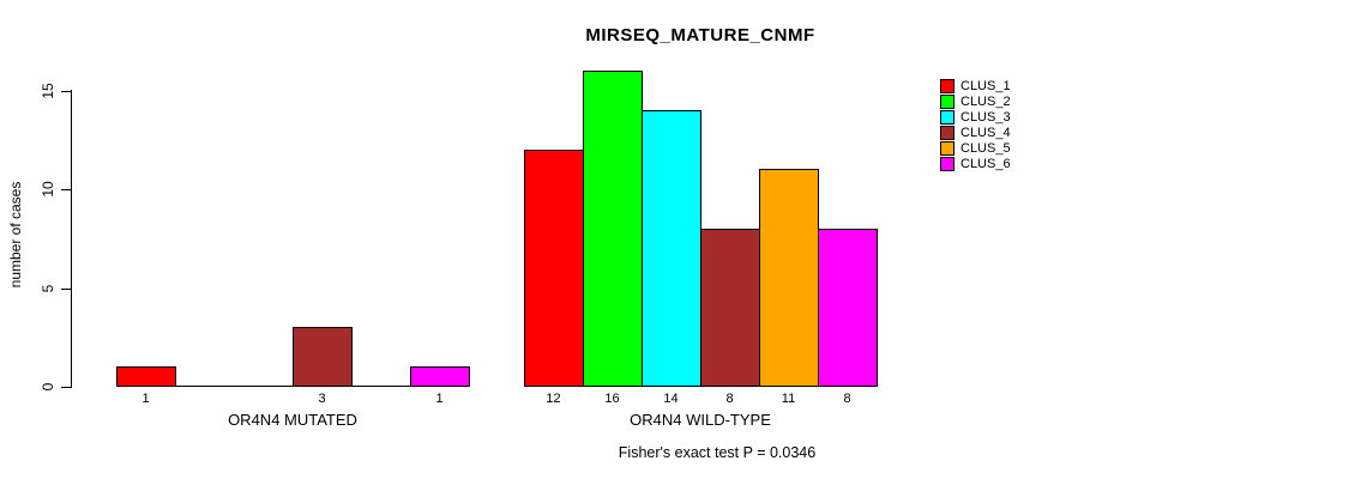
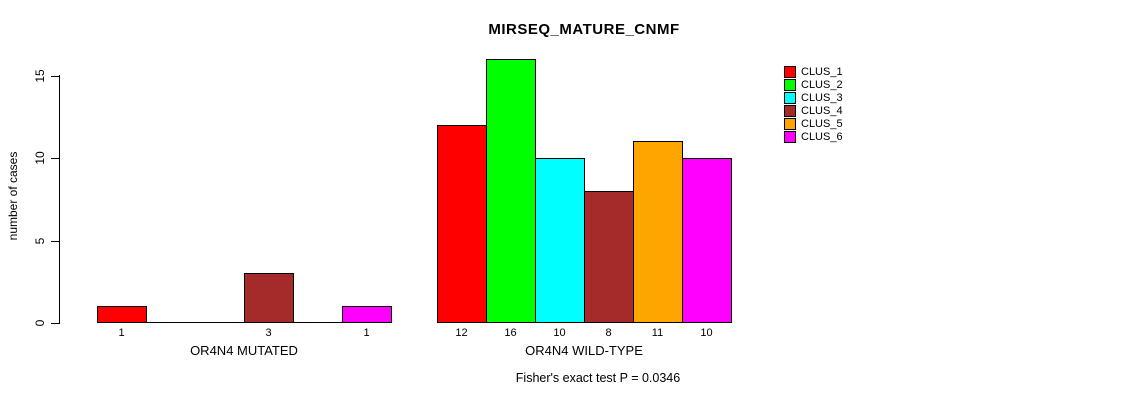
CLUS_3/OR4N4 WILD-TYPE: 14 -> 10
CLUS_6/OR4N4 WILD-TYPE: 8 -> 10
